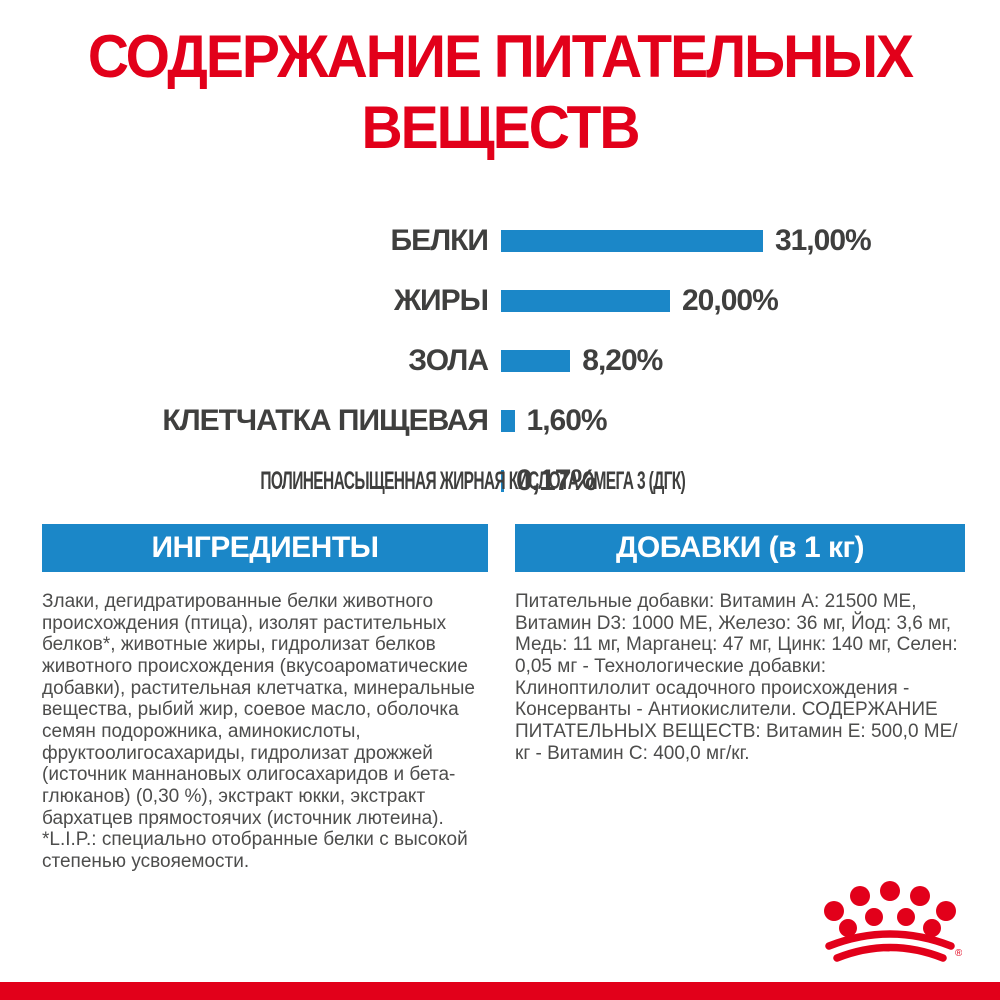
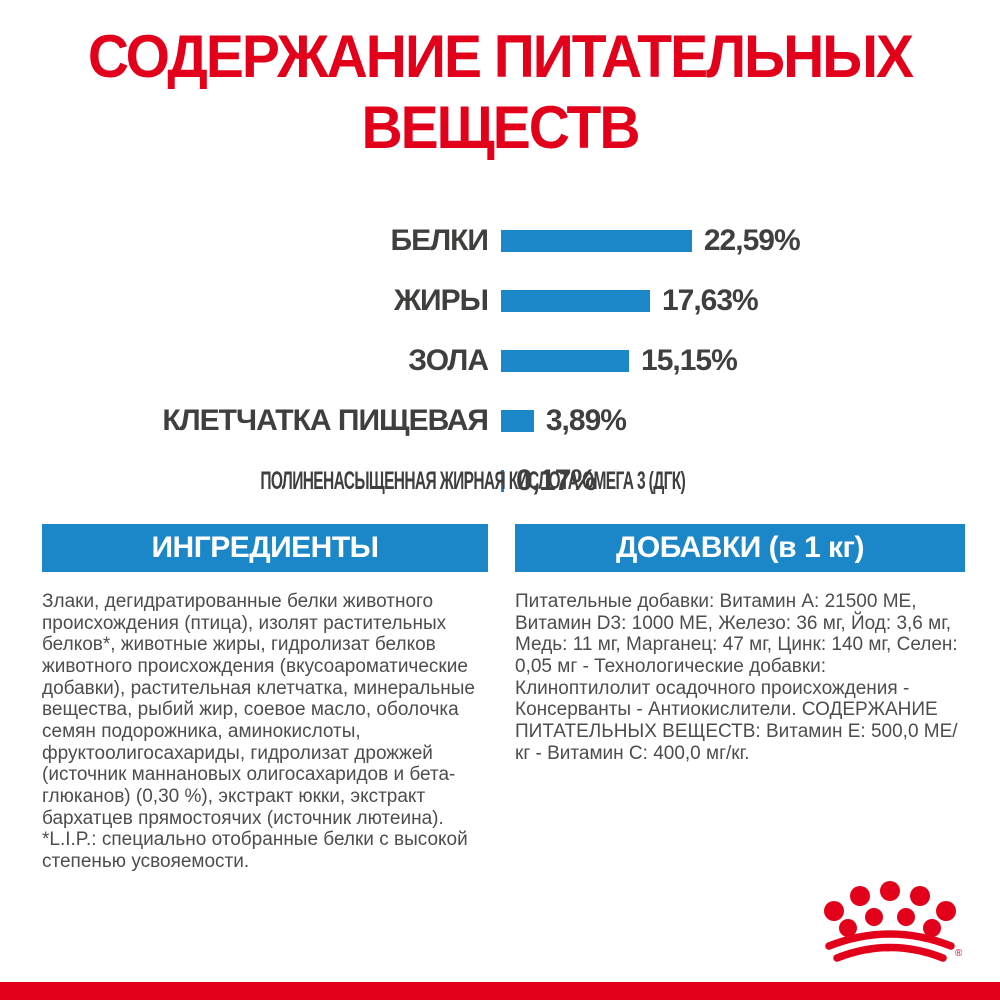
БЕЛКИ: 31,00% -> 22,59%
ЖИРЫ: 20,00% -> 17,63%
ЗОЛА: 8,20% -> 15,15%
КЛЕТЧАТКА ПИЩЕВАЯ: 1,60% -> 3,89%
